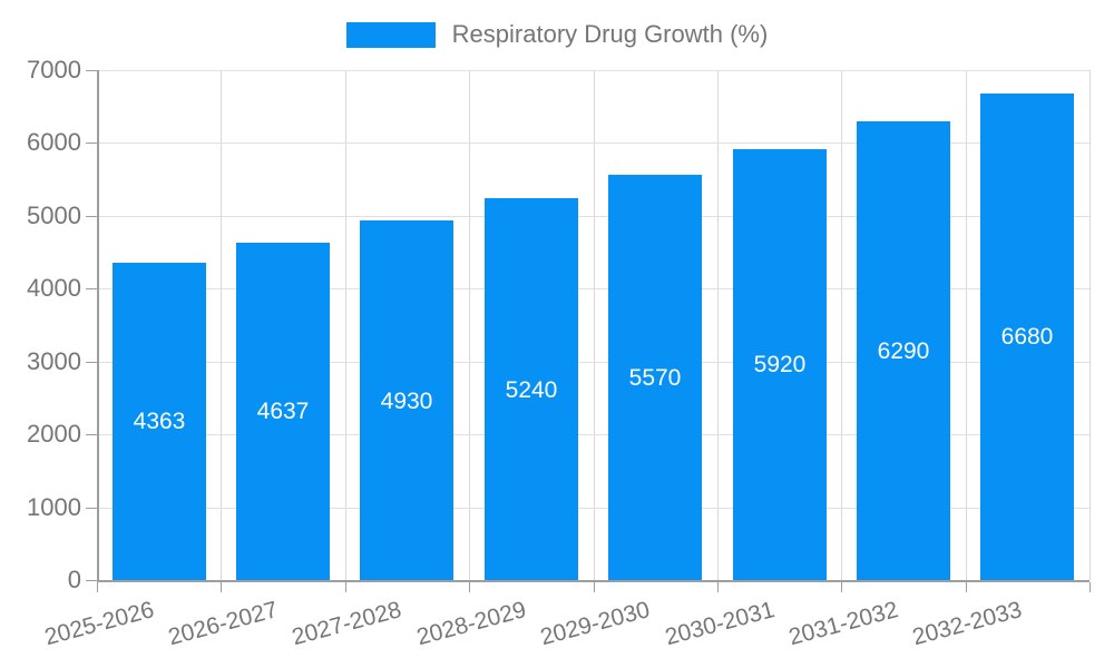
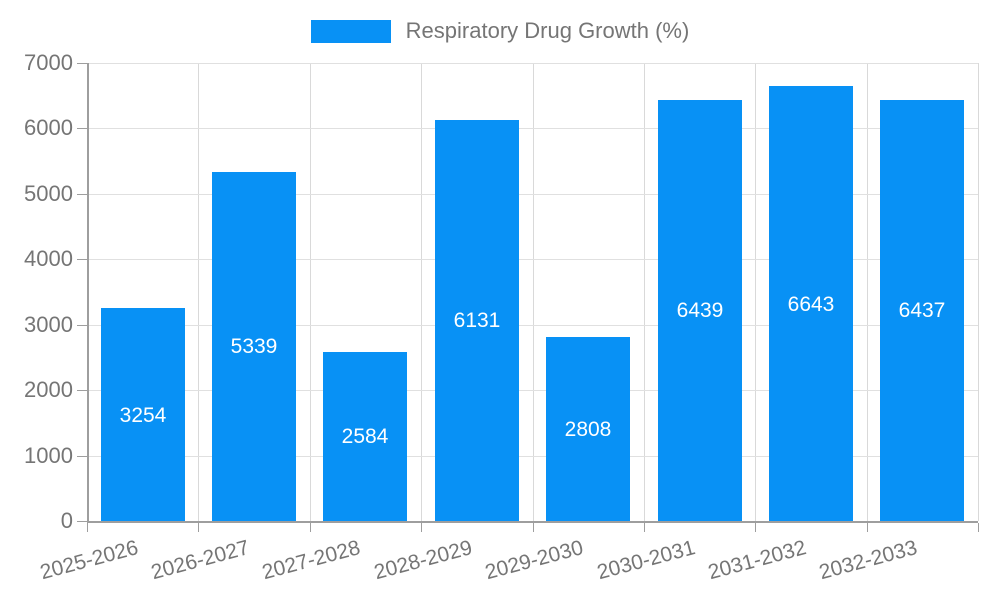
2025-2026: 4363 -> 3254
2026-2027: 4637 -> 5339
2027-2028: 4930 -> 2584
2028-2029: 5240 -> 6131
2029-2030: 5570 -> 2808
2030-2031: 5920 -> 6439
2031-2032: 6290 -> 6643
2032-2033: 6680 -> 6437
